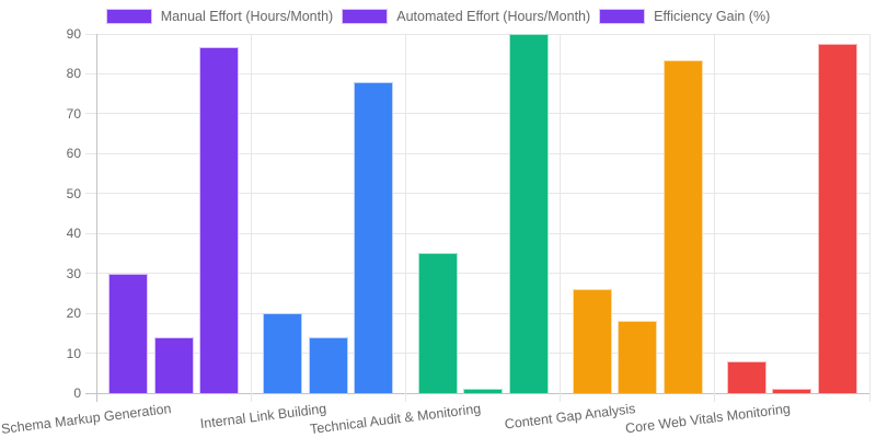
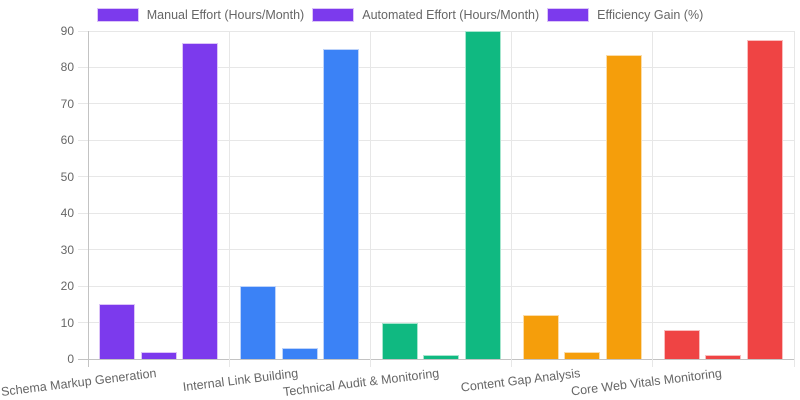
Manual Effort (Hours/Month)/Schema Markup Generation: 30 -> 15
Automated Effort (Hours/Month)/Schema Markup Generation: 14 -> 2
Automated Effort (Hours/Month)/Internal Link Building: 14 -> 3
Efficiency Gain (%)/Internal Link Building: 78 -> 85
Manual Effort (Hours/Month)/Technical Audit & Monitoring: 35 -> 10
Manual Effort (Hours/Month)/Content Gap Analysis: 26 -> 12
Automated Effort (Hours/Month)/Content Gap Analysis: 18 -> 2
